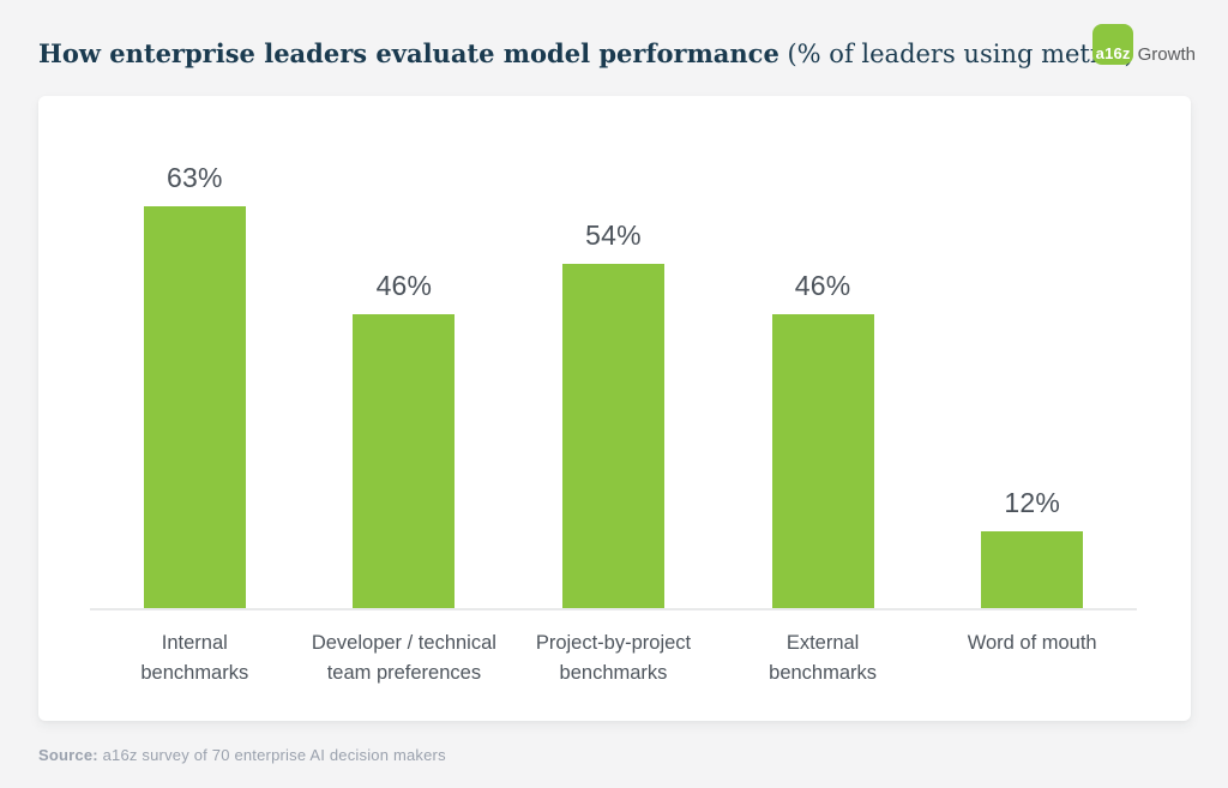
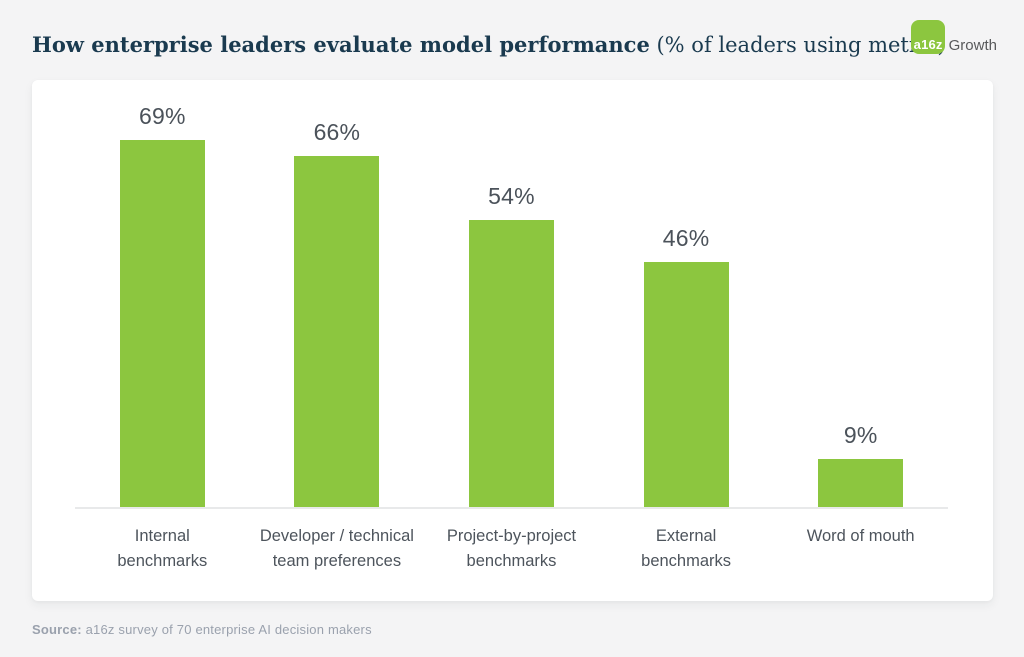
Internal benchmarks: 63% -> 69%
Developer / technical team preferences: 46% -> 66%
Word of mouth: 12% -> 9%
